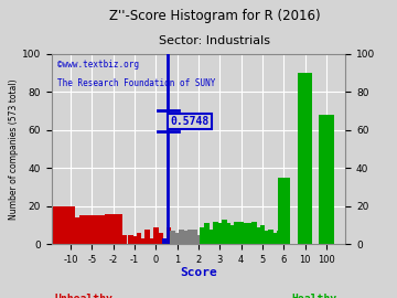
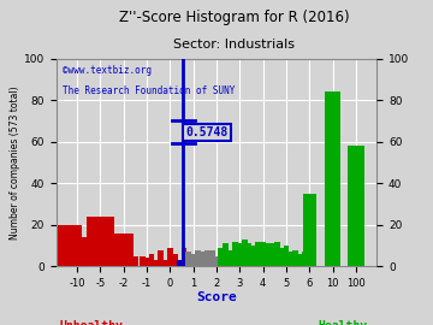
-5: 15 -> 24
10: 90 -> 84
100: 68 -> 58
